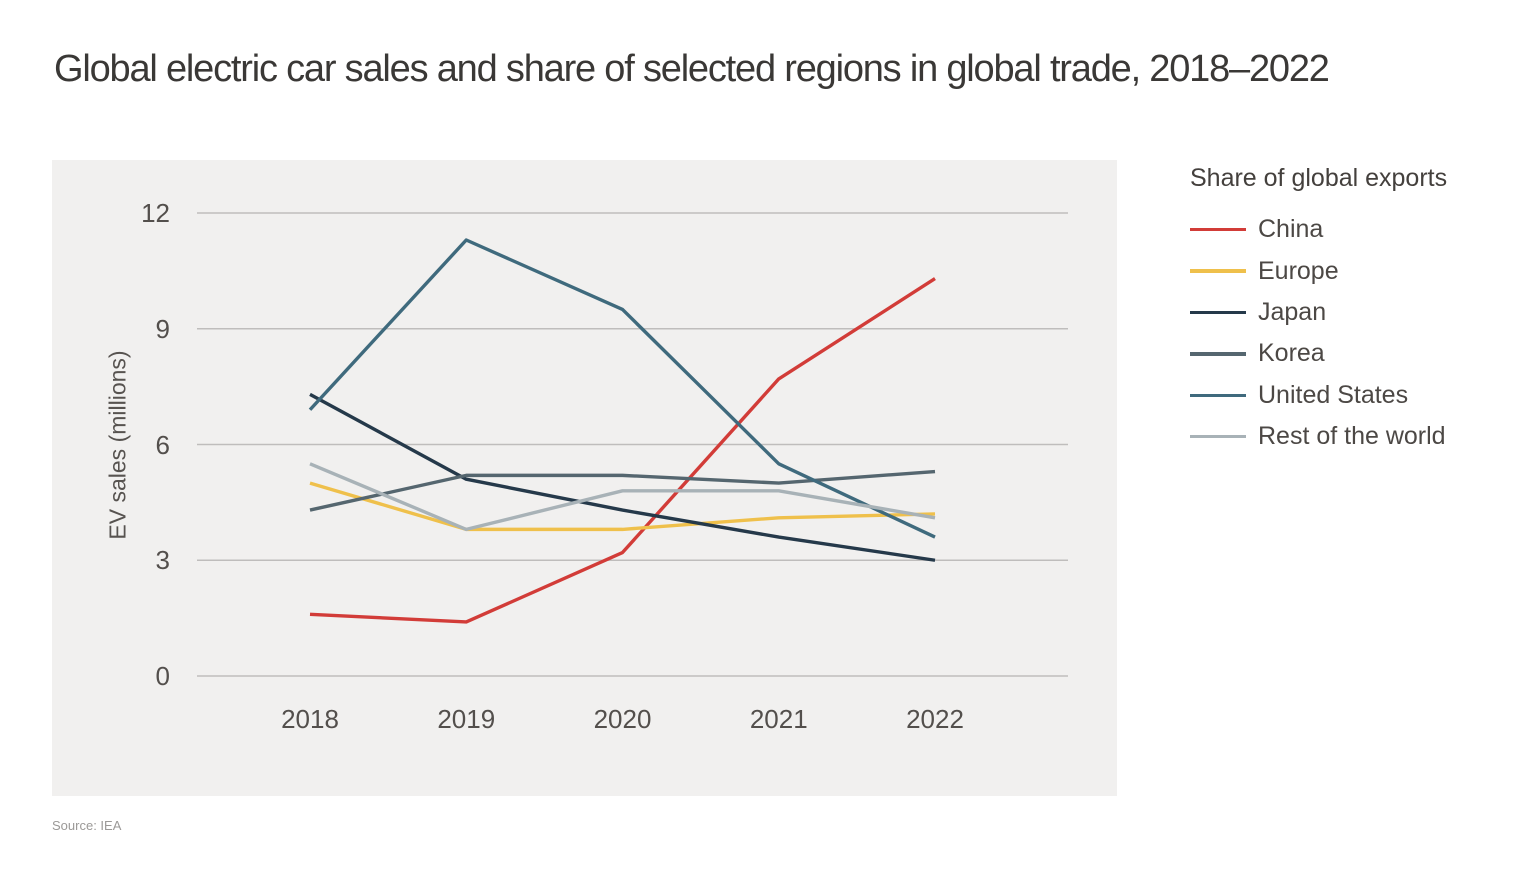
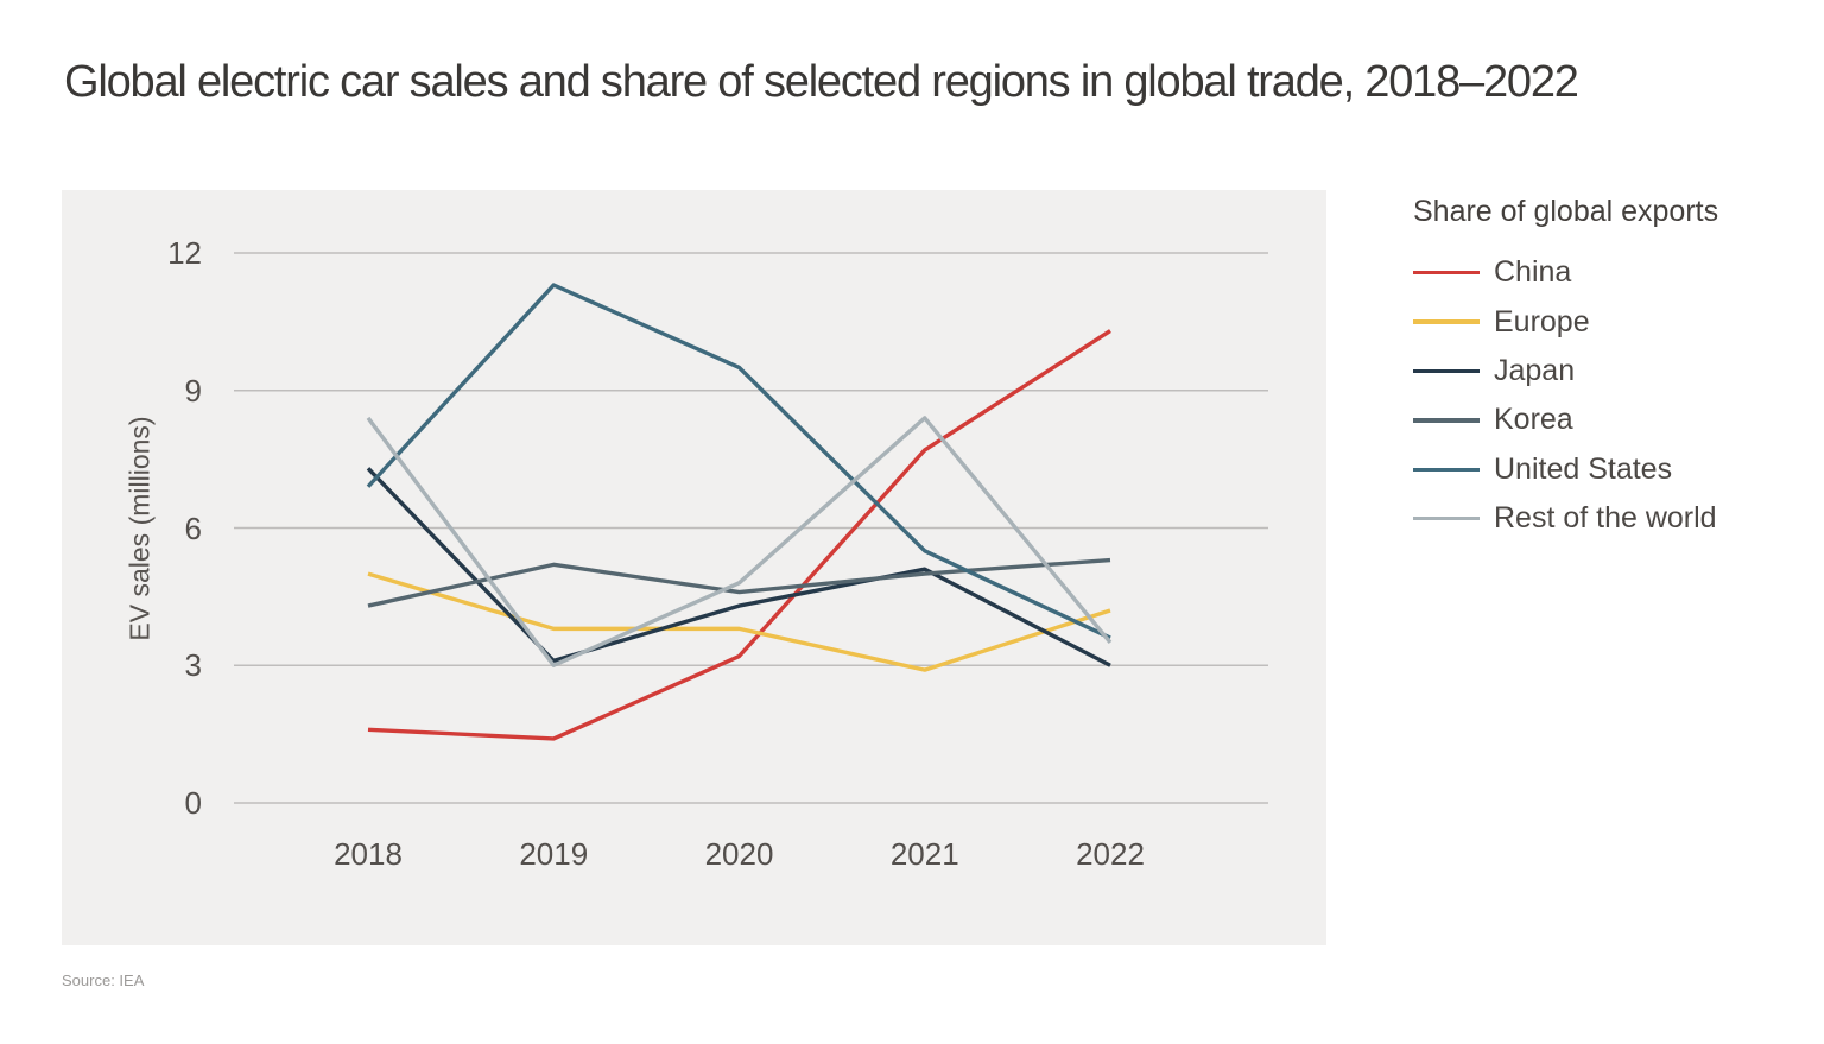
Rest of the world/2018: 5.5 -> 8.4
Japan/2019: 5.1 -> 3.1
Rest of the world/2019: 3.8 -> 3.0
Korea/2020: 5.2 -> 4.6
Europe/2021: 4.1 -> 2.9
Japan/2021: 3.6 -> 5.1
Rest of the world/2021: 4.8 -> 8.4
Rest of the world/2022: 4.1 -> 3.5
